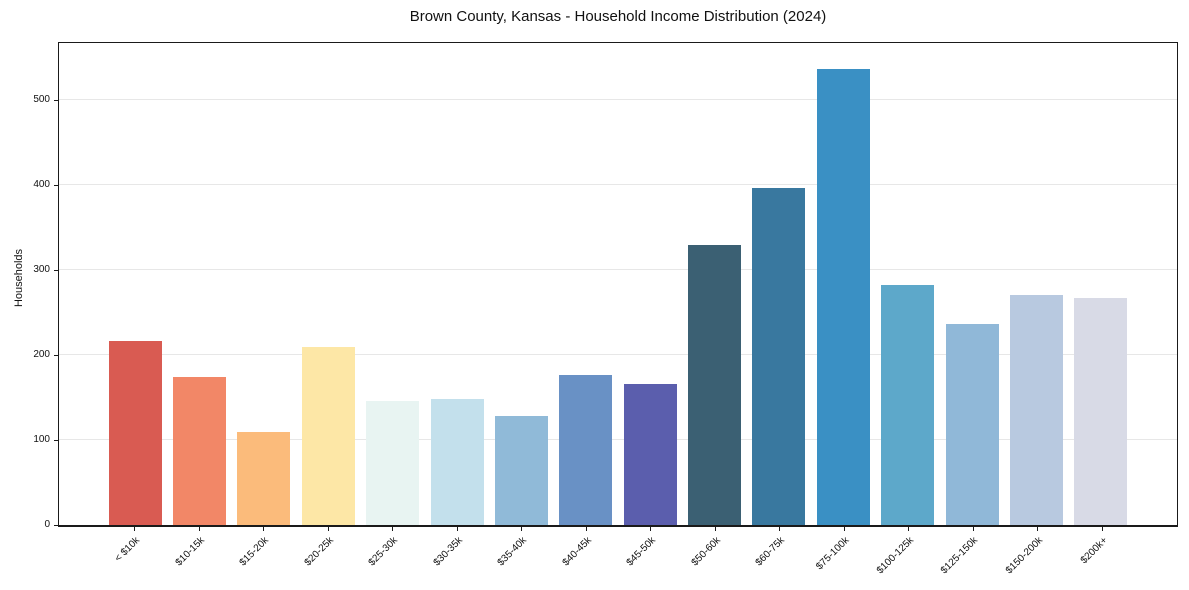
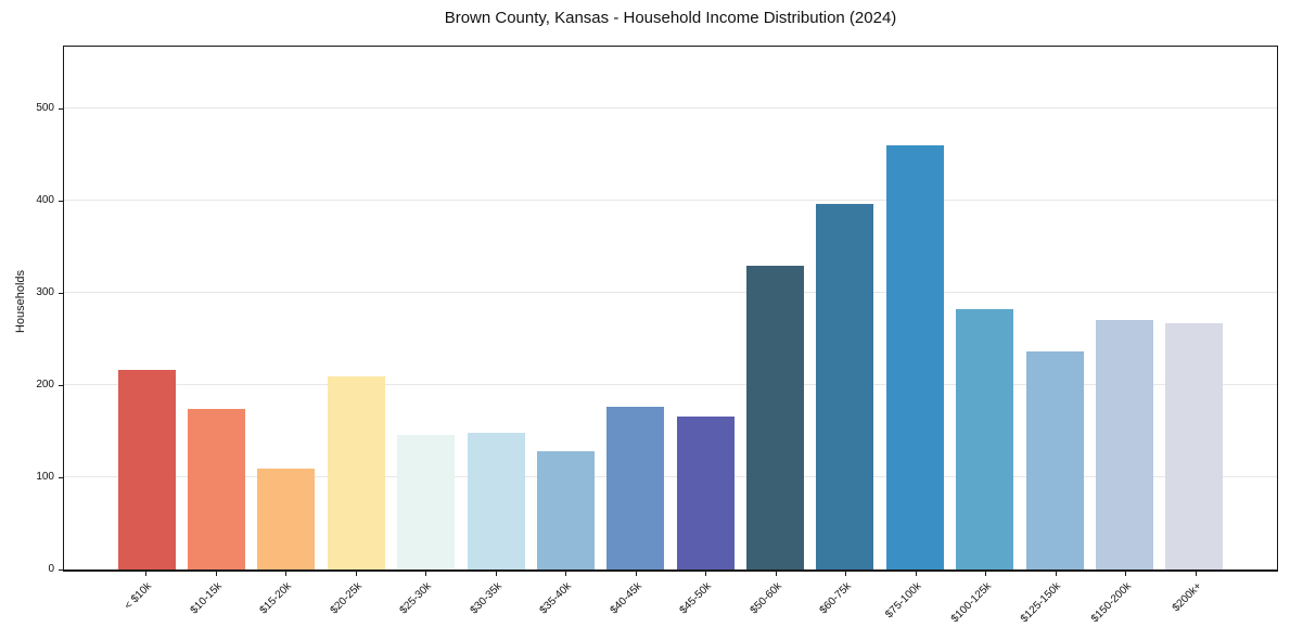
$75-100k: 540 -> 460
